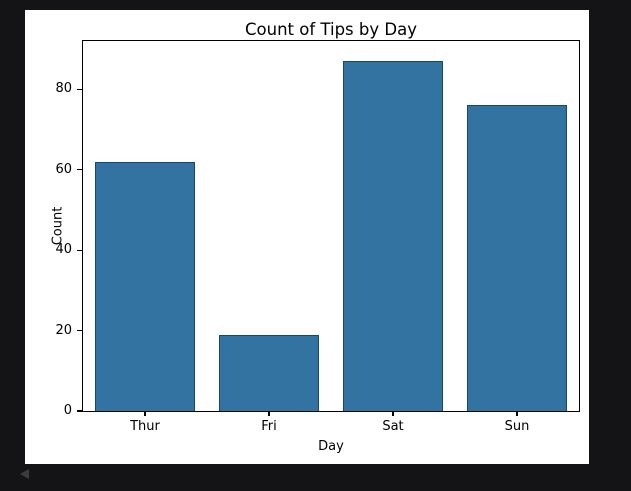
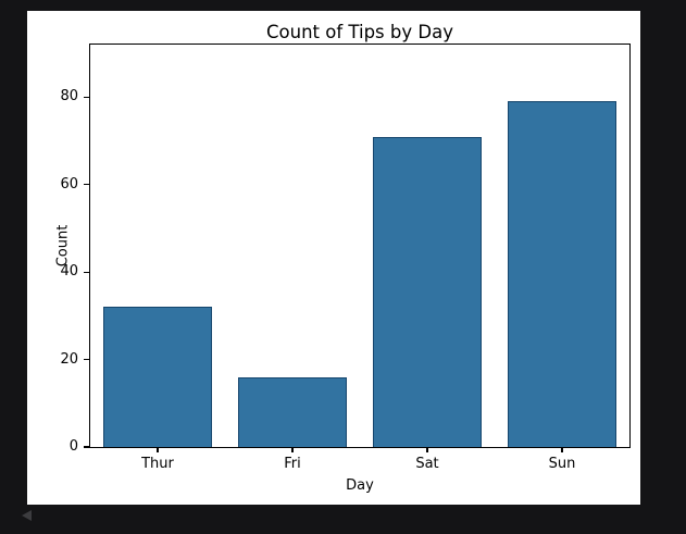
Thur: 62 -> 32
Fri: 19 -> 16
Sat: 87 -> 71
Sun: 76 -> 79
